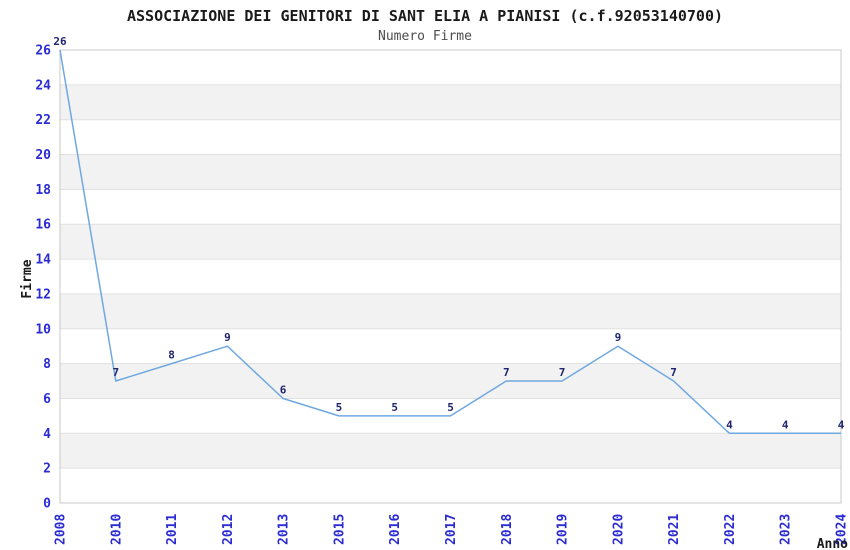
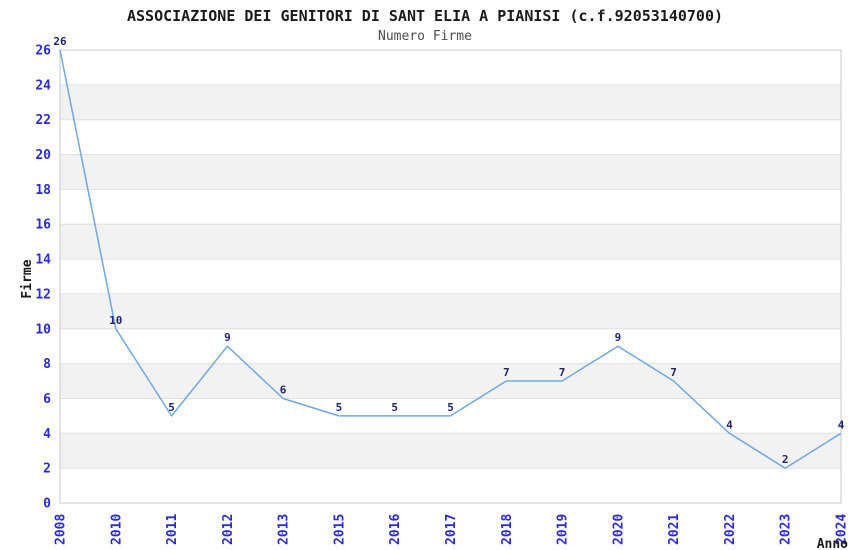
2010: 7 -> 10
2011: 8 -> 5
2023: 4 -> 2
